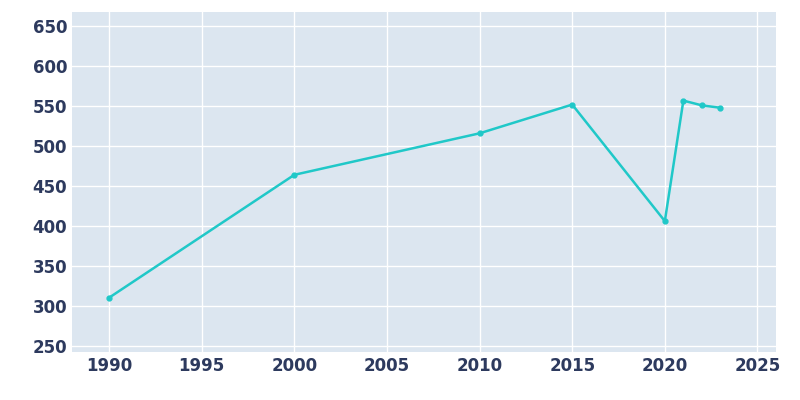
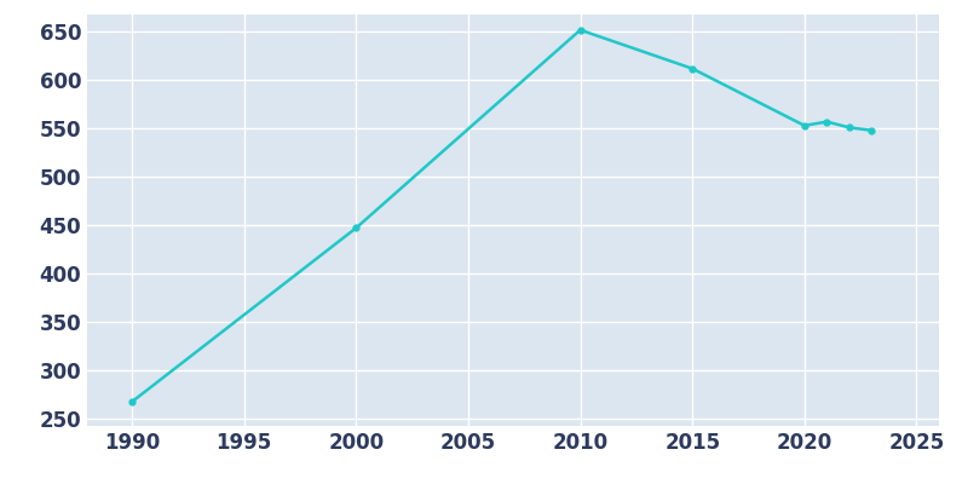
1990: 310 -> 267
2000: 464 -> 447
2010: 516 -> 652
2015: 552 -> 612
2020: 406 -> 553
